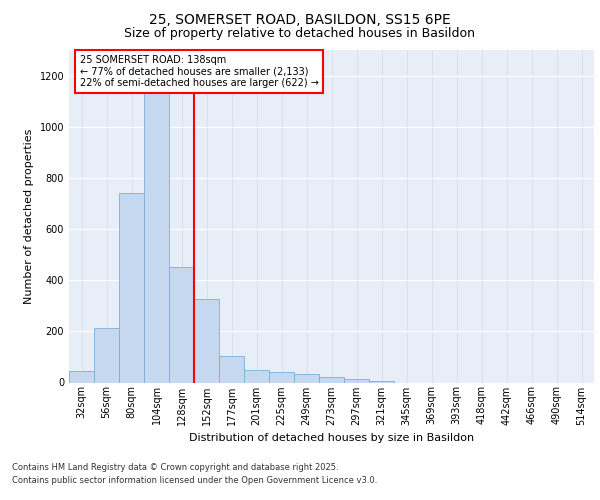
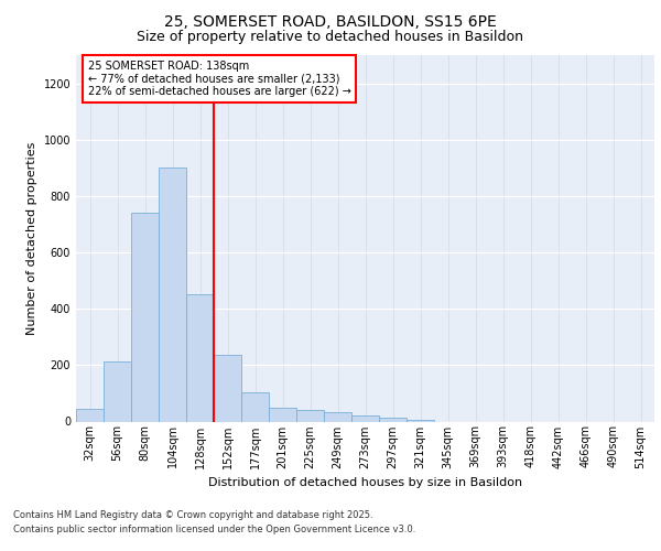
104sqm: 1135 -> 900
152sqm: 325 -> 235
